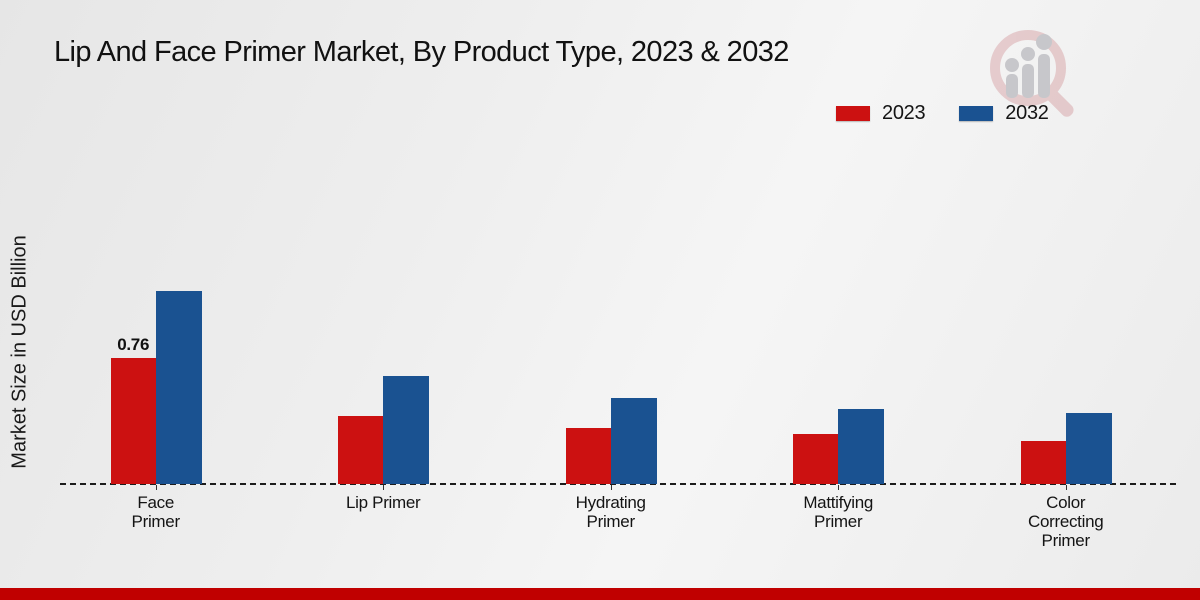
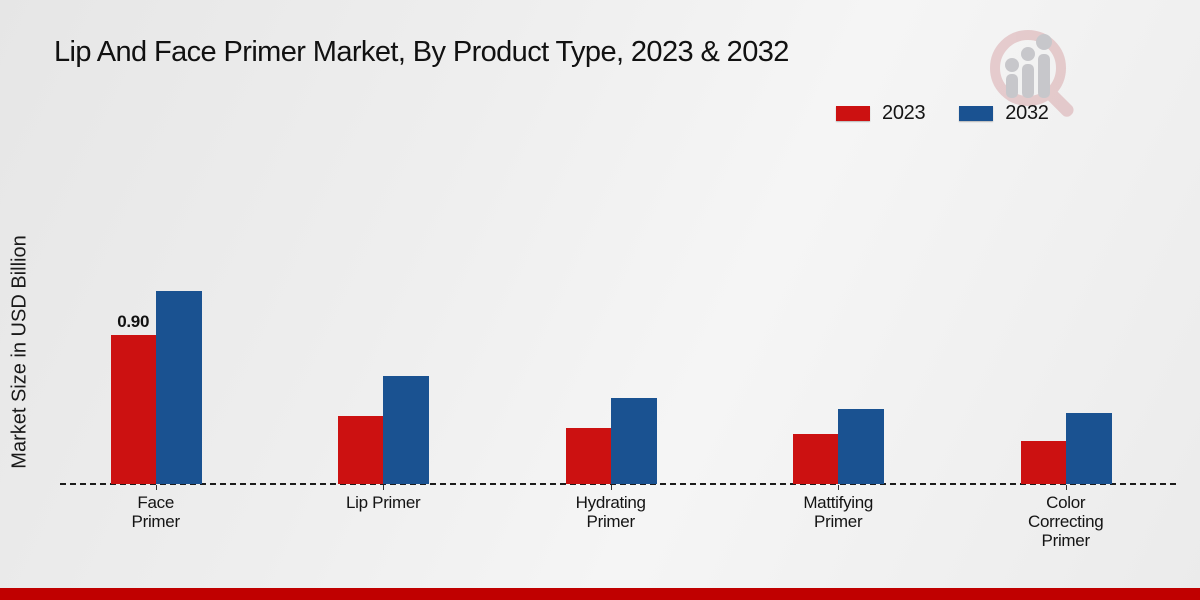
2023/Face Primer: 0.76 -> 0.90
